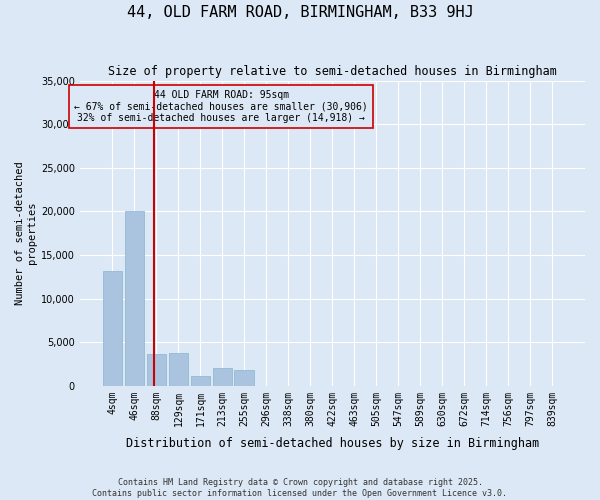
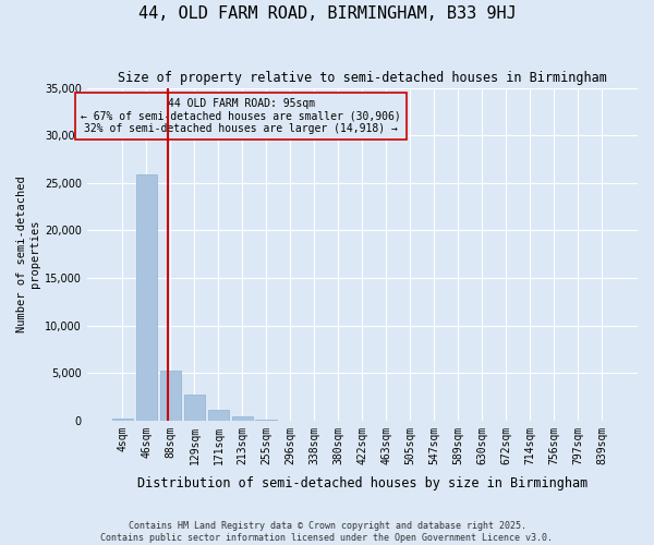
4sqm: 13,200 -> 200
46sqm: 20,000 -> 25,900
88sqm: 3,600 -> 5,200
129sqm: 3,800 -> 2,700
213sqm: 2,000 -> 400
255sqm: 1,800 -> 0
